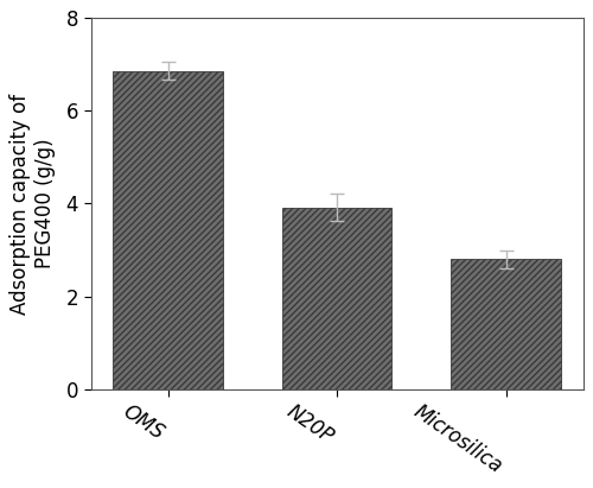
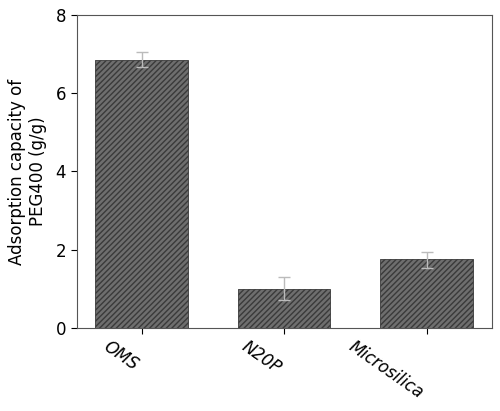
N20P: 3.92 -> 1.00
Microsilica: 2.82 -> 1.75
